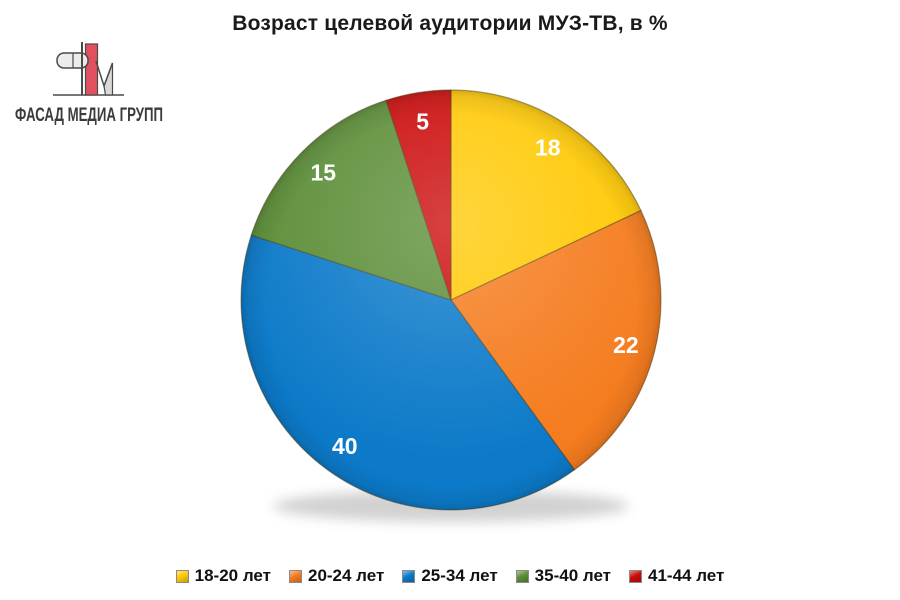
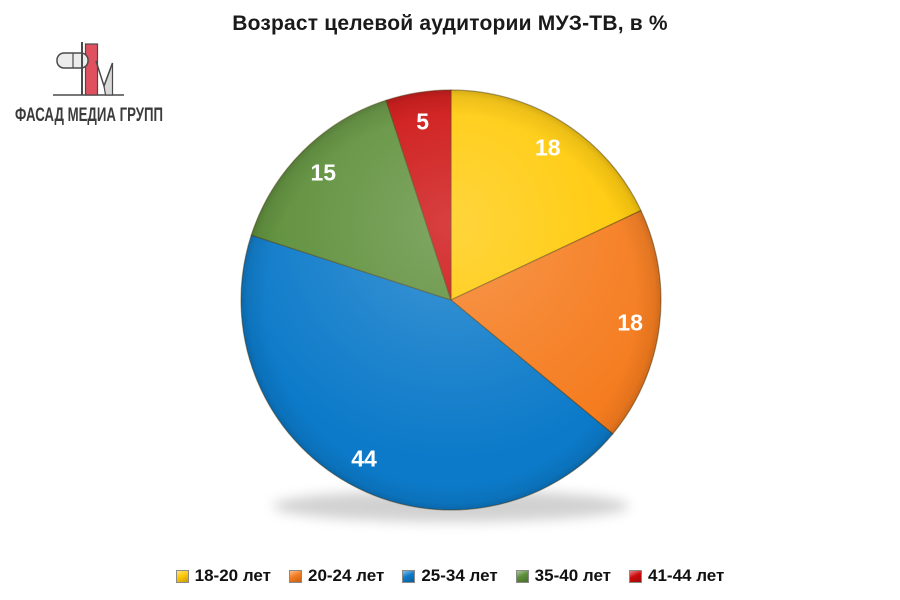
20-24 лет: 22 -> 18
25-34 лет: 40 -> 44
